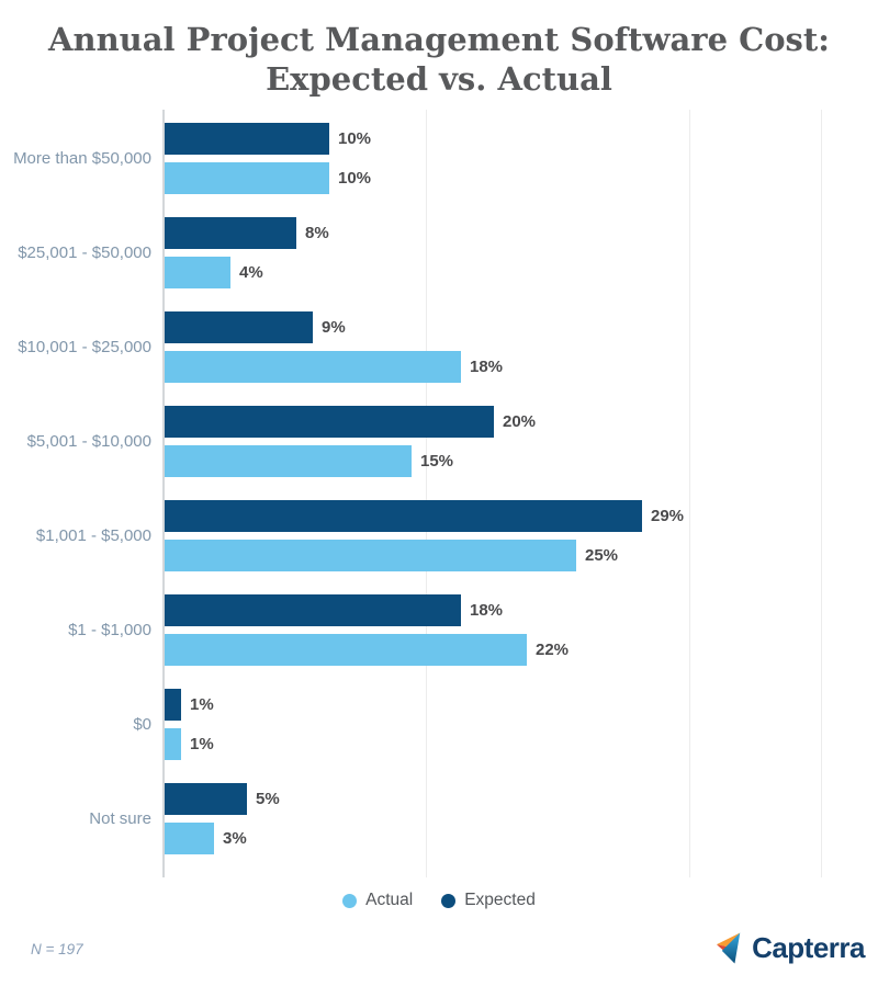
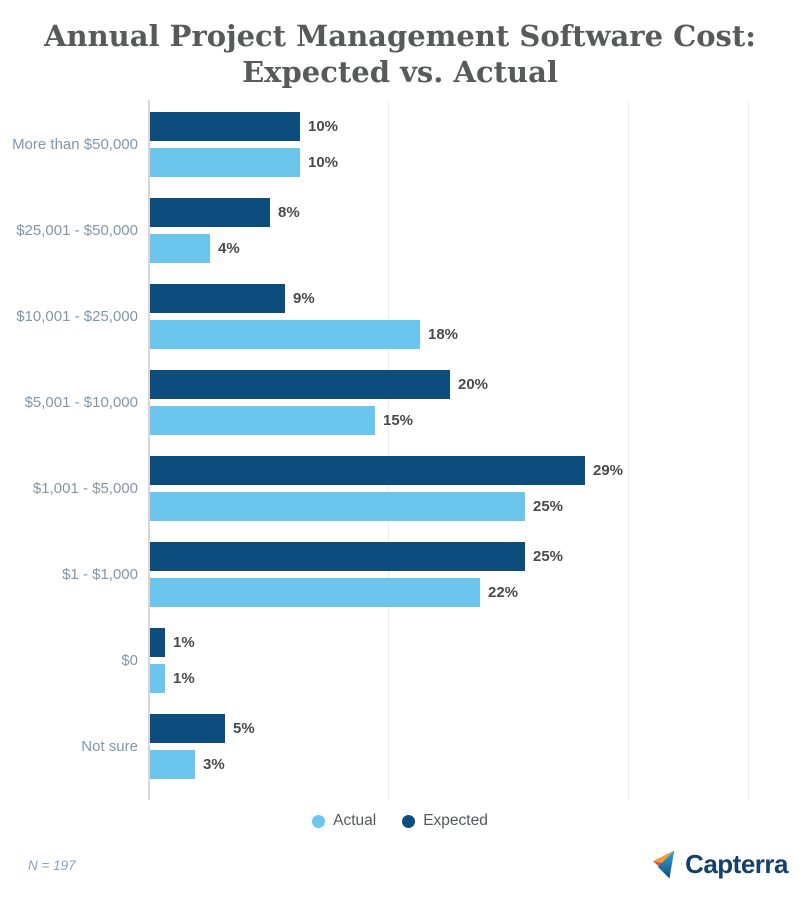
Expected/$1 - $1,000: 18% -> 25%
